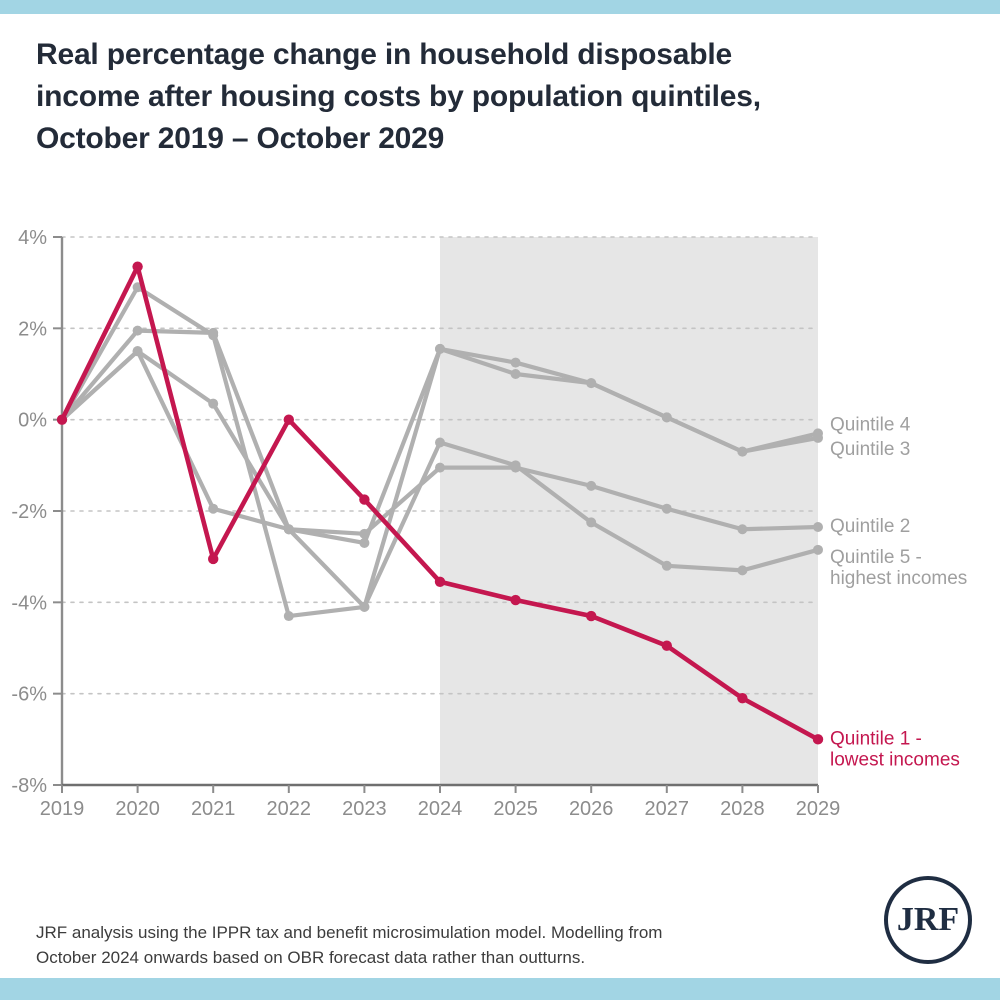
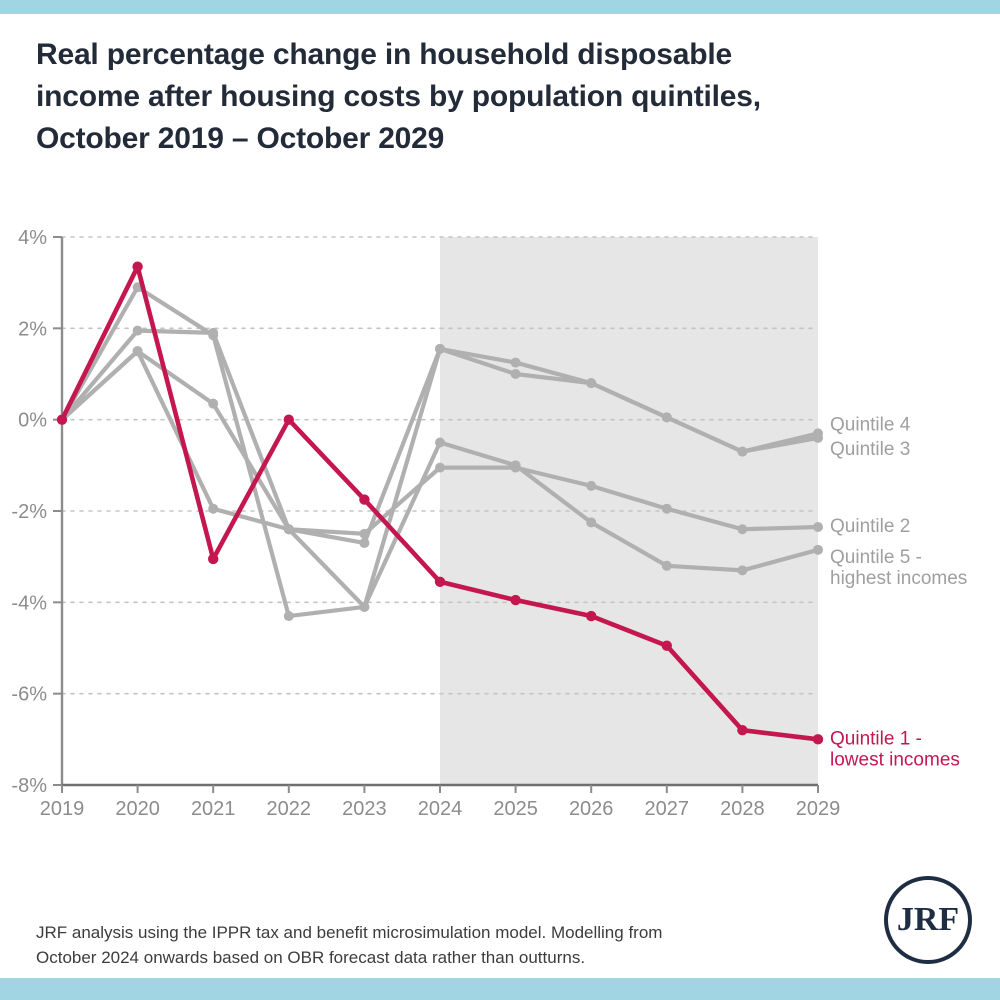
Quintile 1 - lowest incomes/2028: -6.1% -> -6.8%
